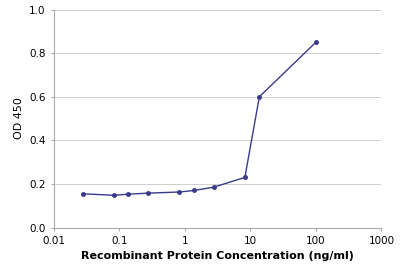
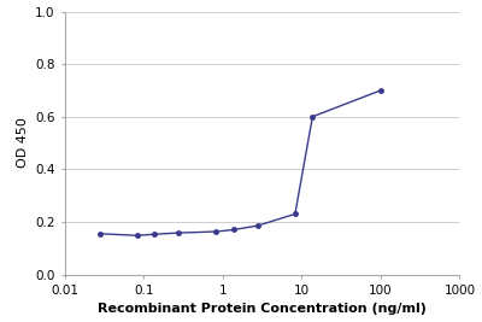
100: 0.850 -> 0.700
